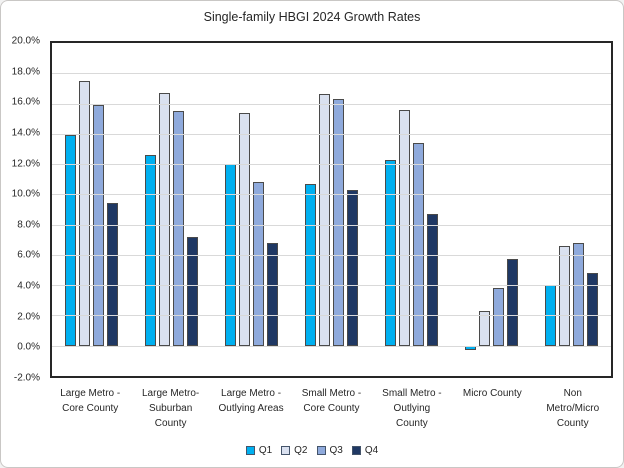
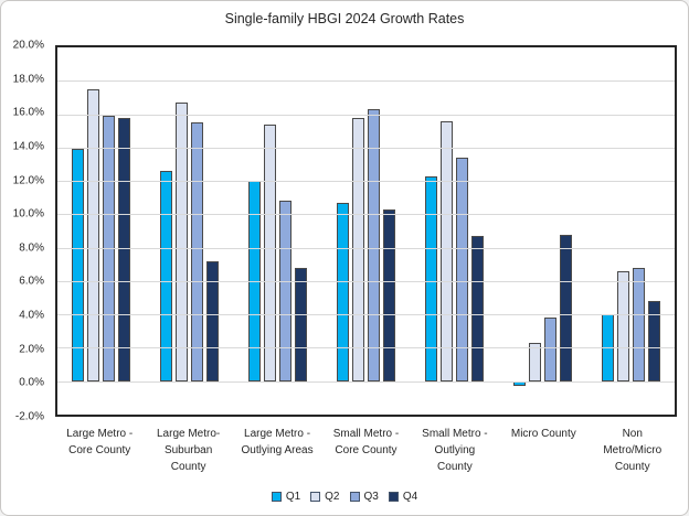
Q4/Large Metro - Core County: 9.4% -> 15.8%
Q2/Small Metro - Core County: 16.6% -> 15.8%
Q4/Micro County: 5.7% -> 8.8%
